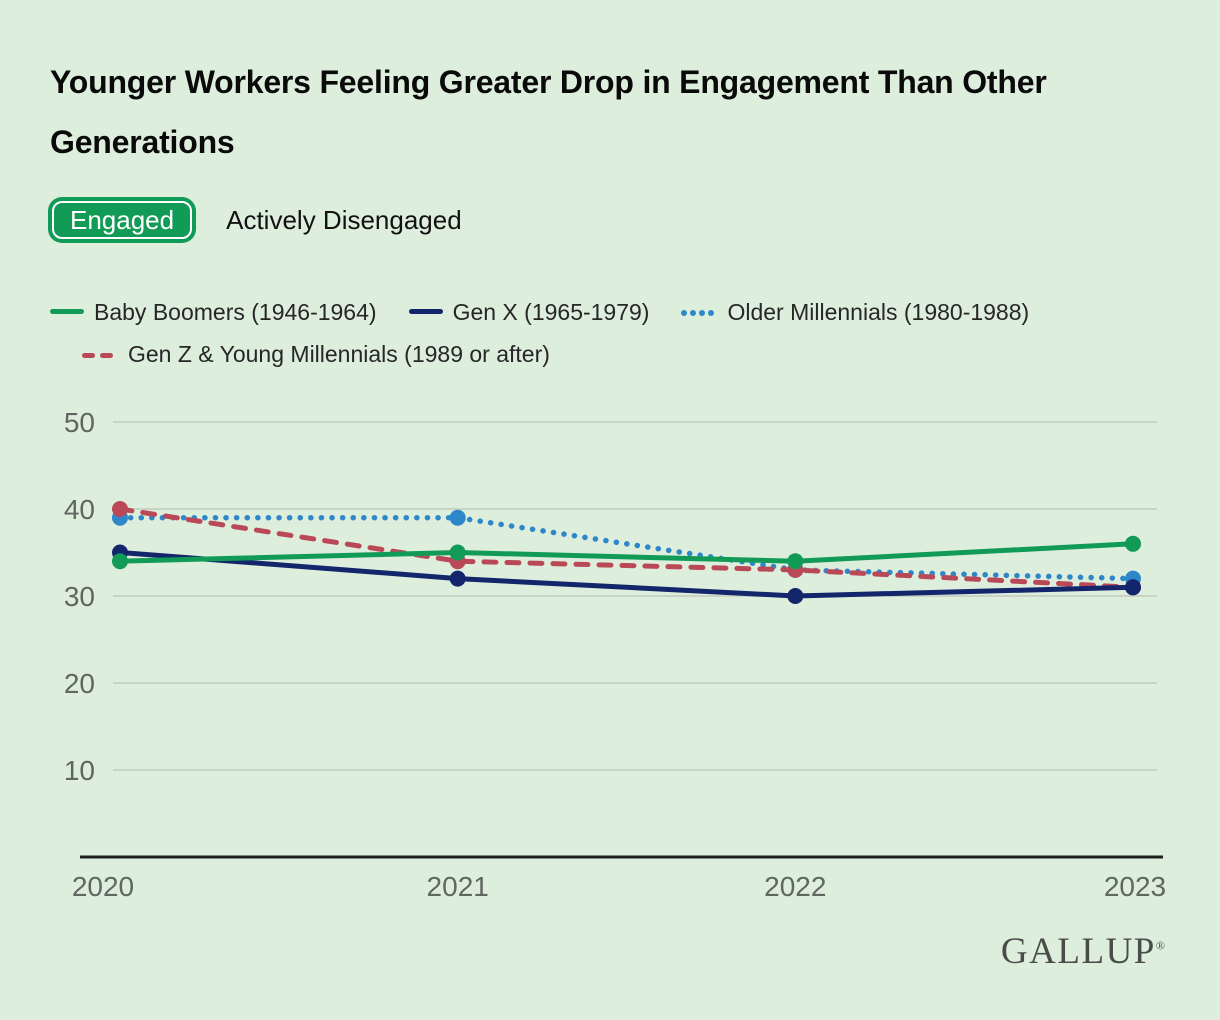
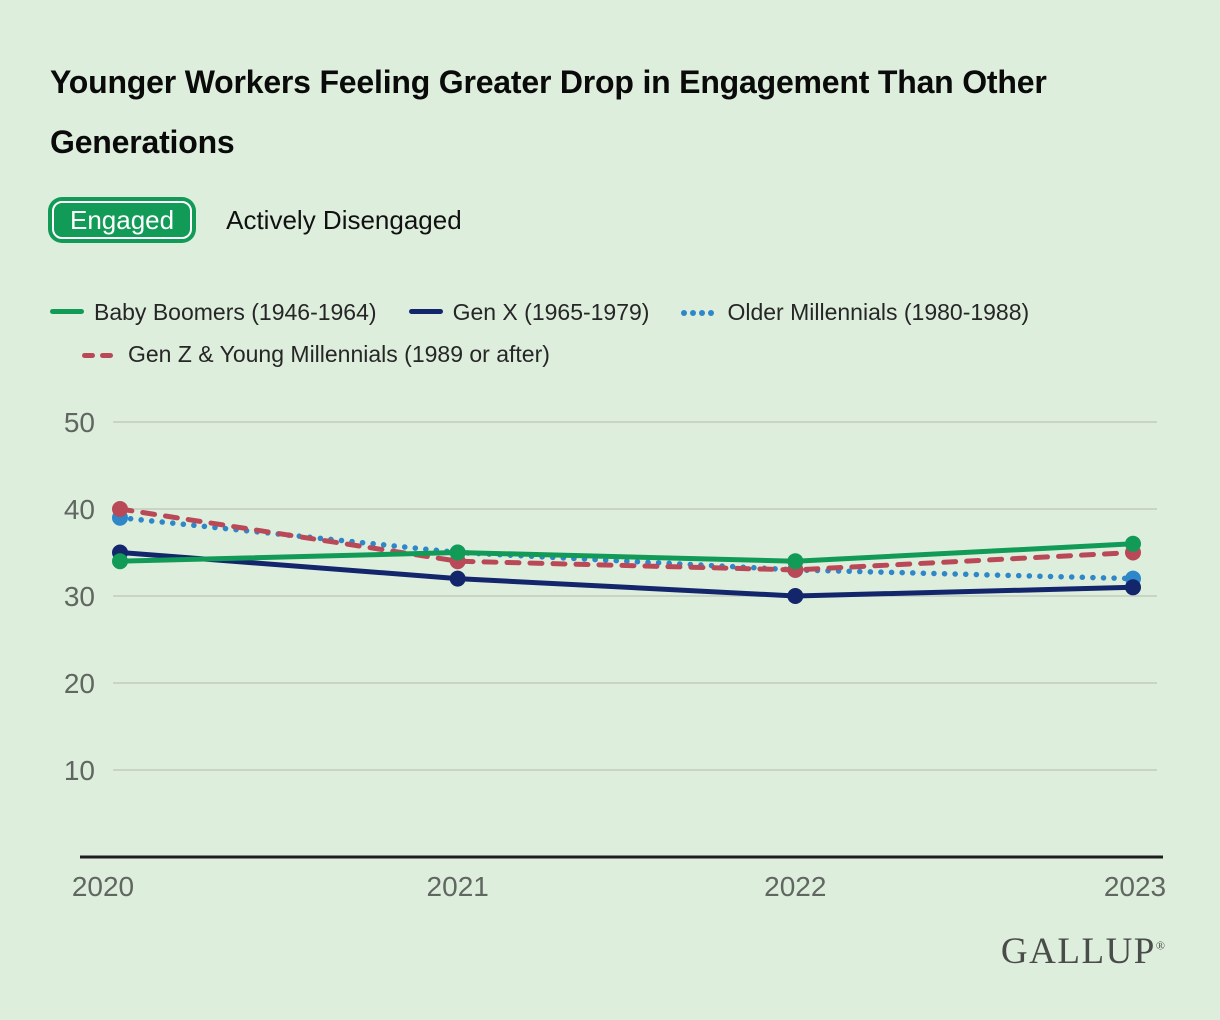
Older Millennials (1980-1988)/2021: 39 -> 35
Gen Z & Young Millennials (1989 or after)/2023: 31 -> 35
